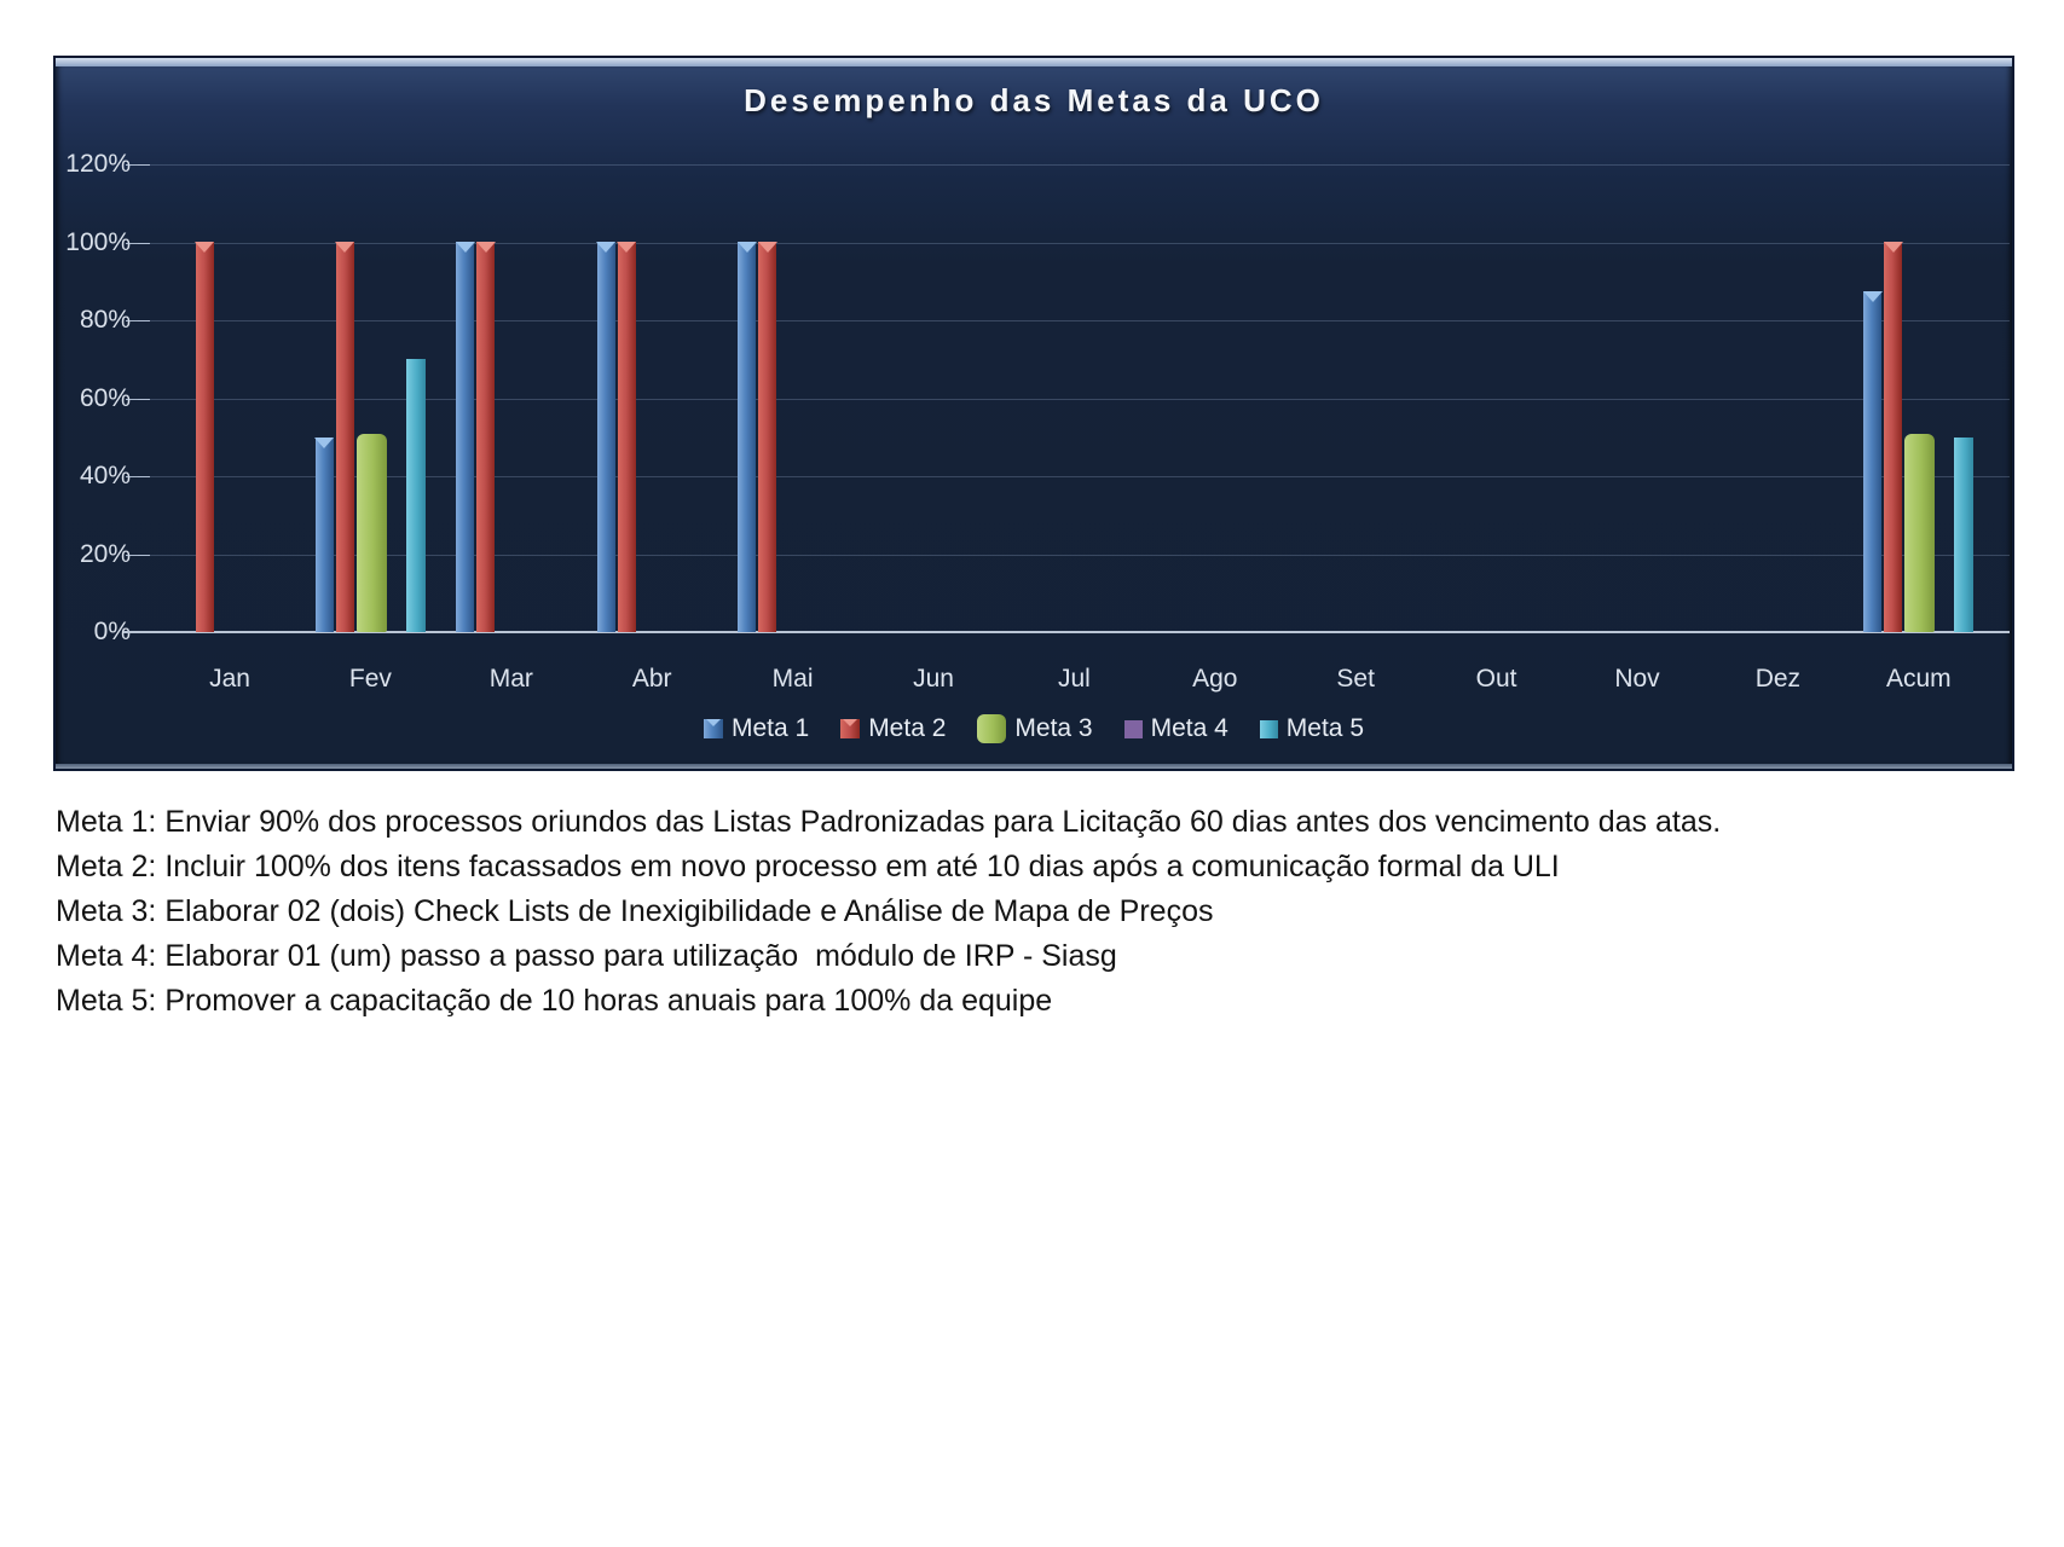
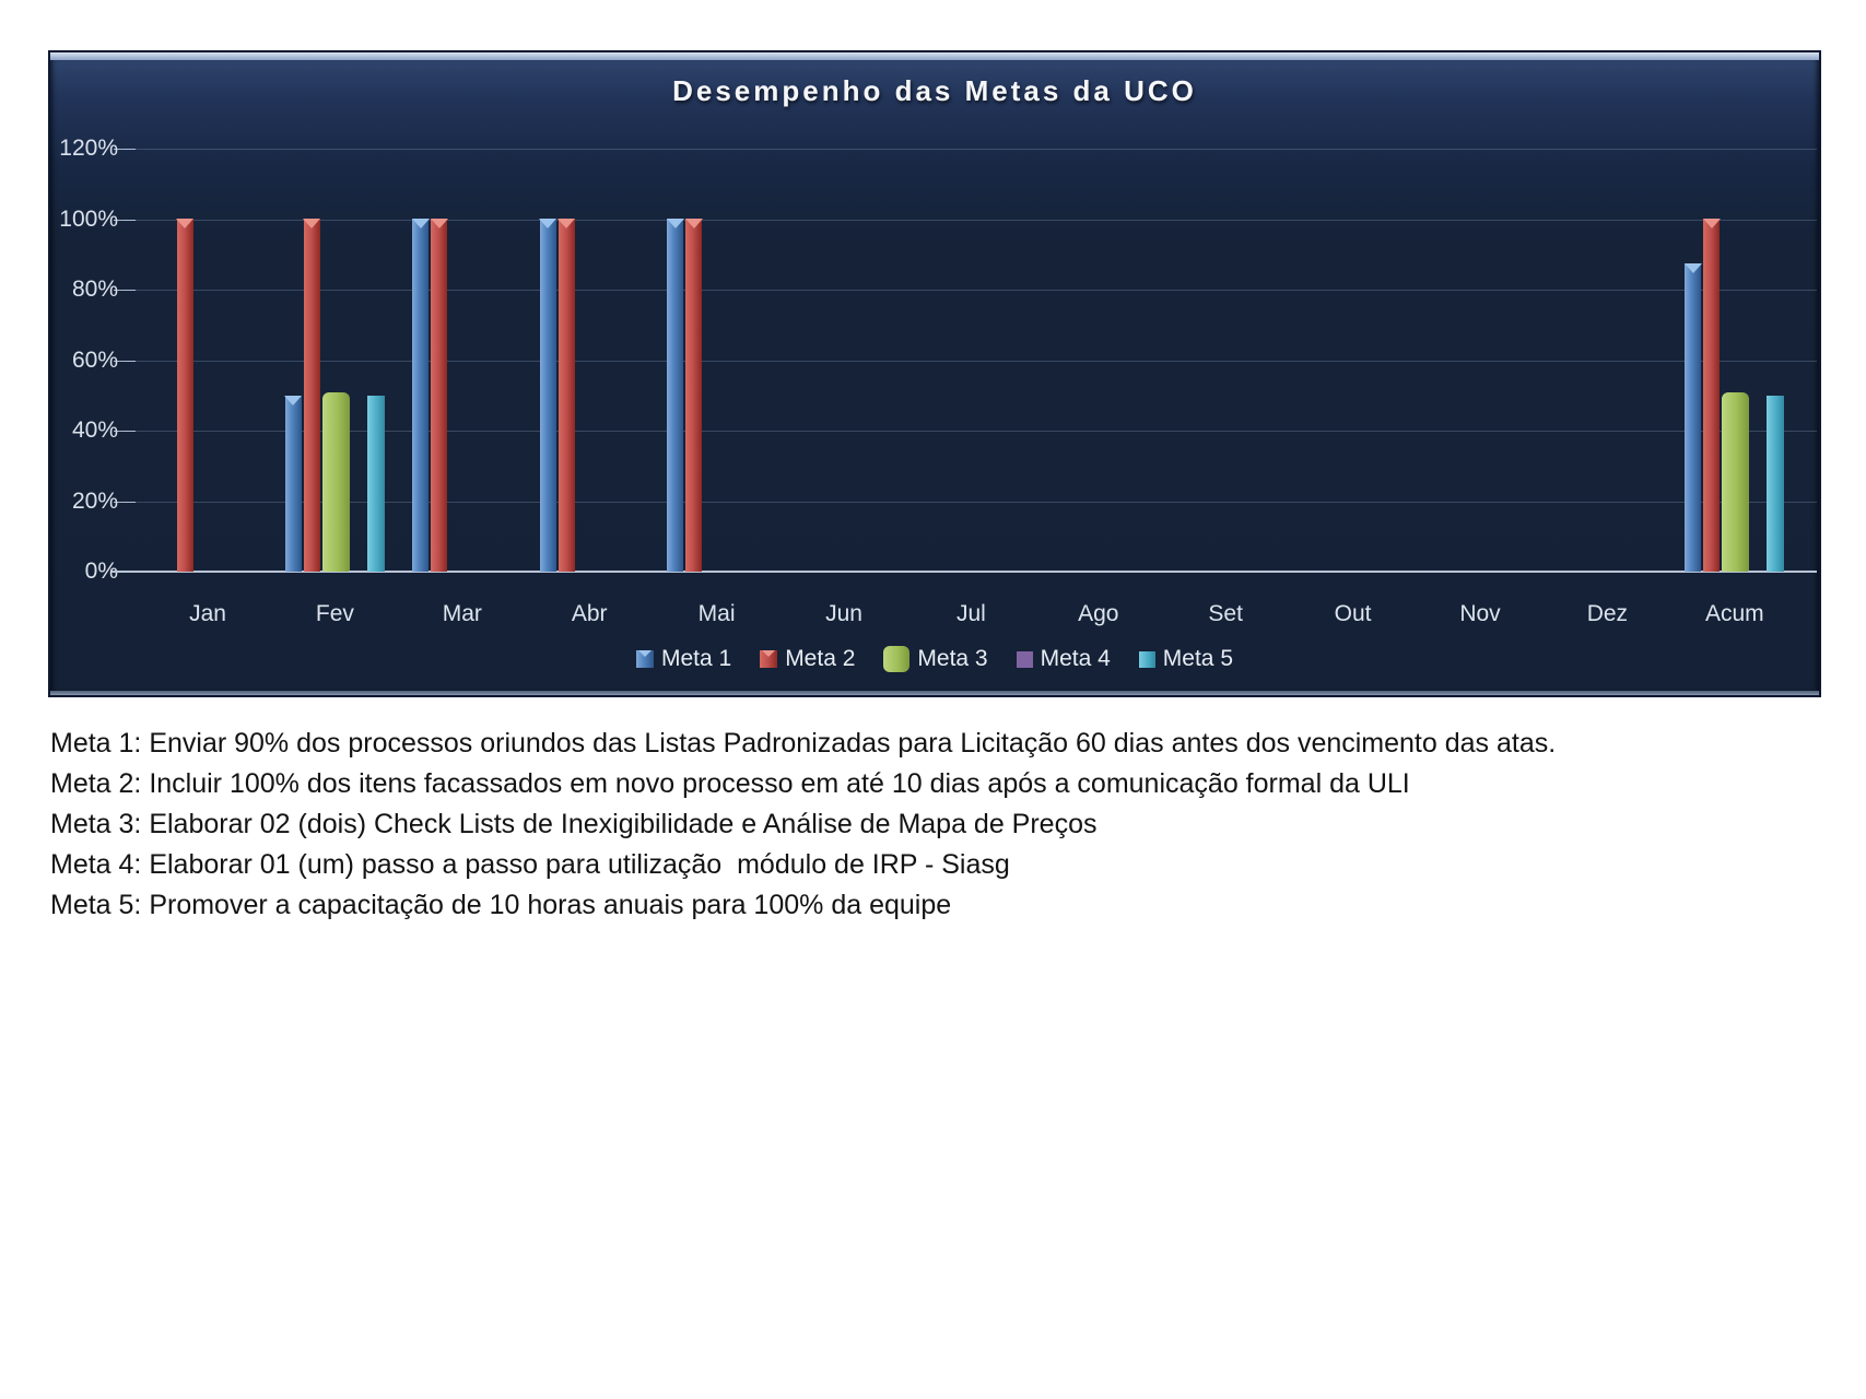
Meta 5/Fev: 70% -> 50%
